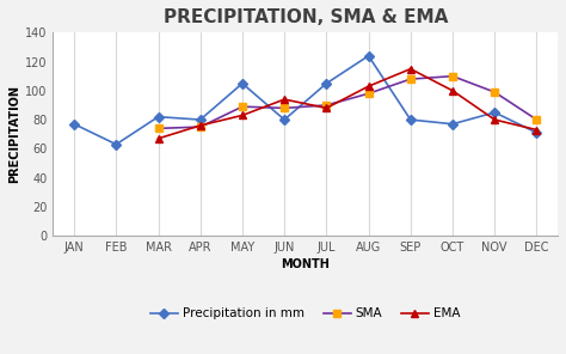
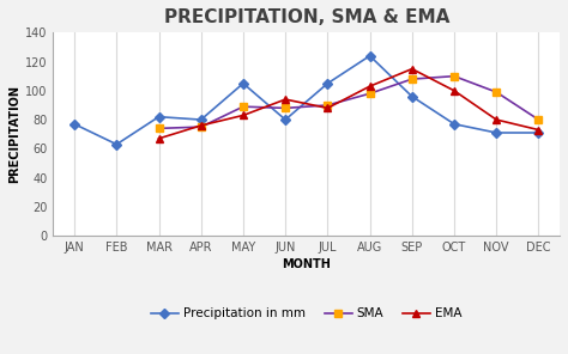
Precipitation in mm/SEP: 80 -> 96
Precipitation in mm/NOV: 85 -> 71
